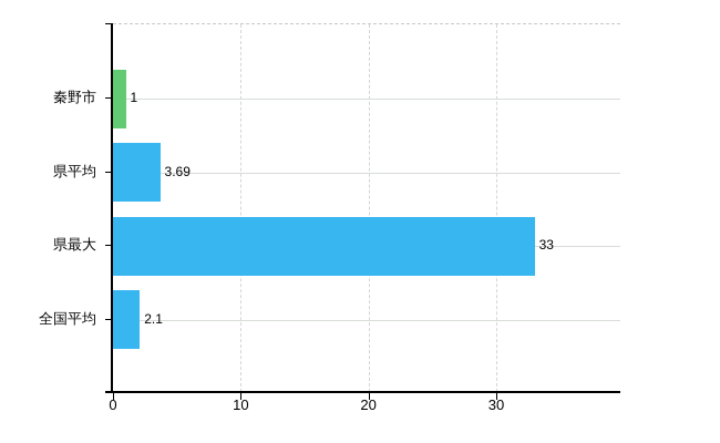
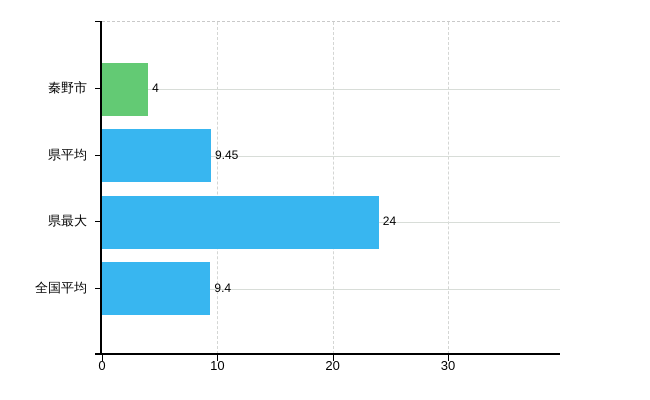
秦野市: 1 -> 4
県平均: 3.69 -> 9.45
県最大: 33 -> 24
全国平均: 2.1 -> 9.4
